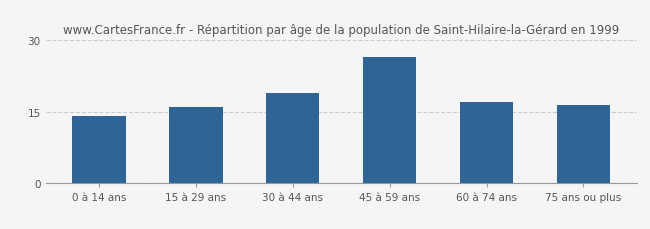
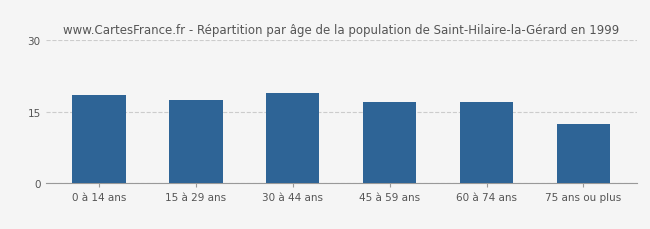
0 à 14 ans: 14.0 -> 18.5
15 à 29 ans: 16.0 -> 17.5
45 à 59 ans: 26.5 -> 17.0
75 ans ou plus: 16.5 -> 12.5
